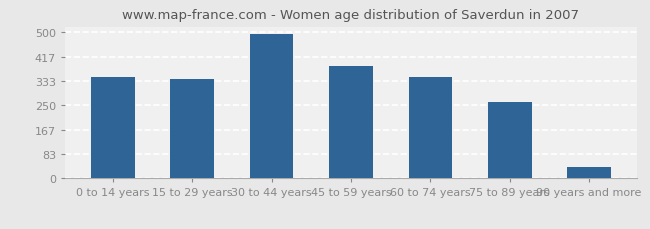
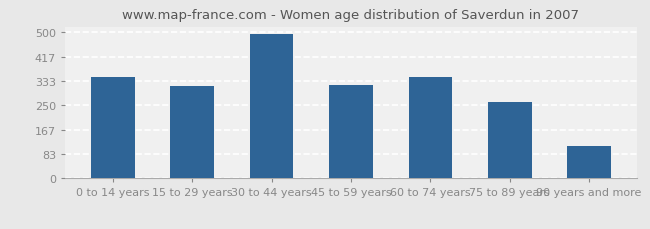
15 to 29 years: 340 -> 315
45 to 59 years: 385 -> 320
90 years and more: 38 -> 110
